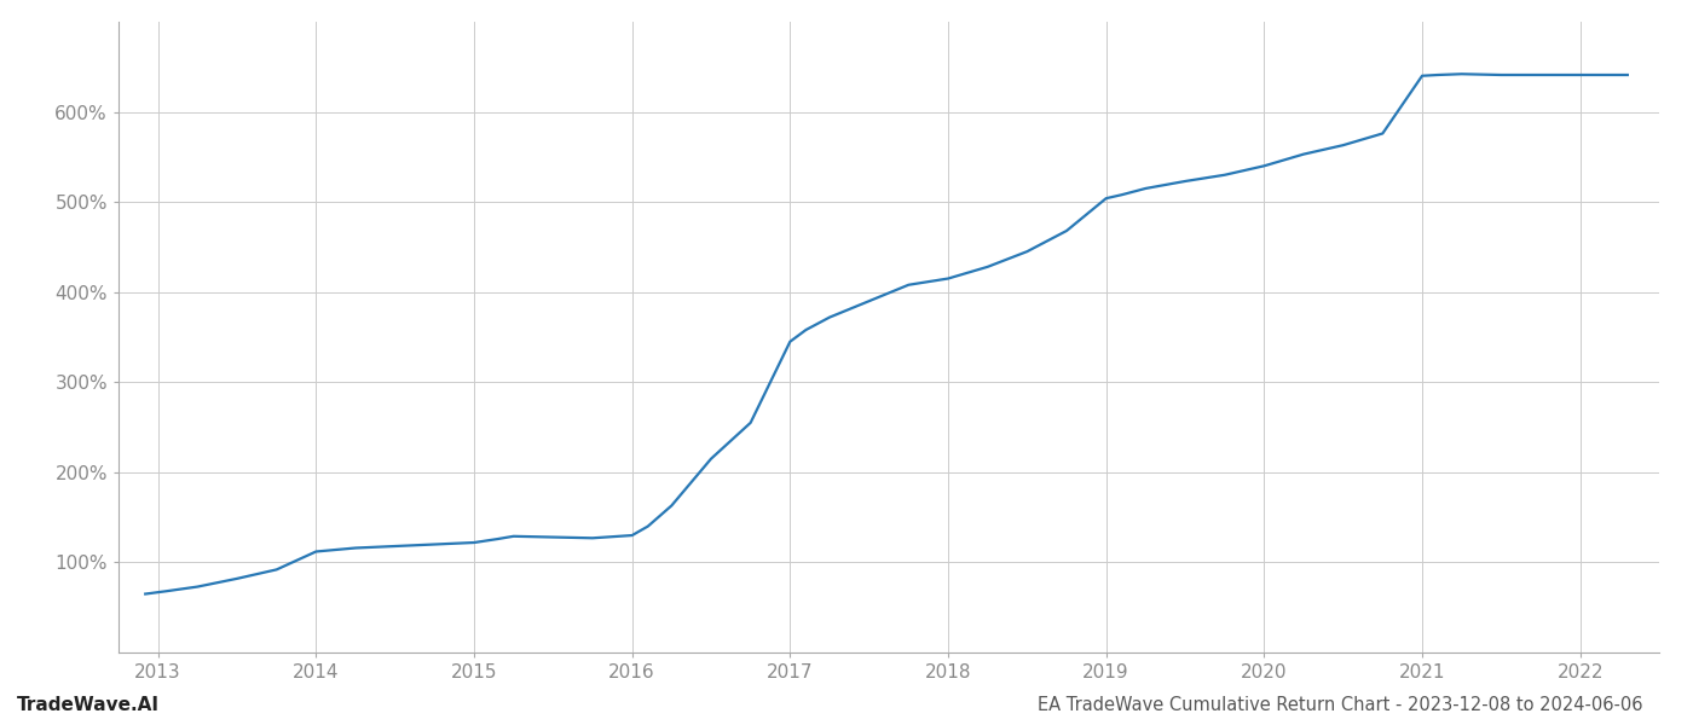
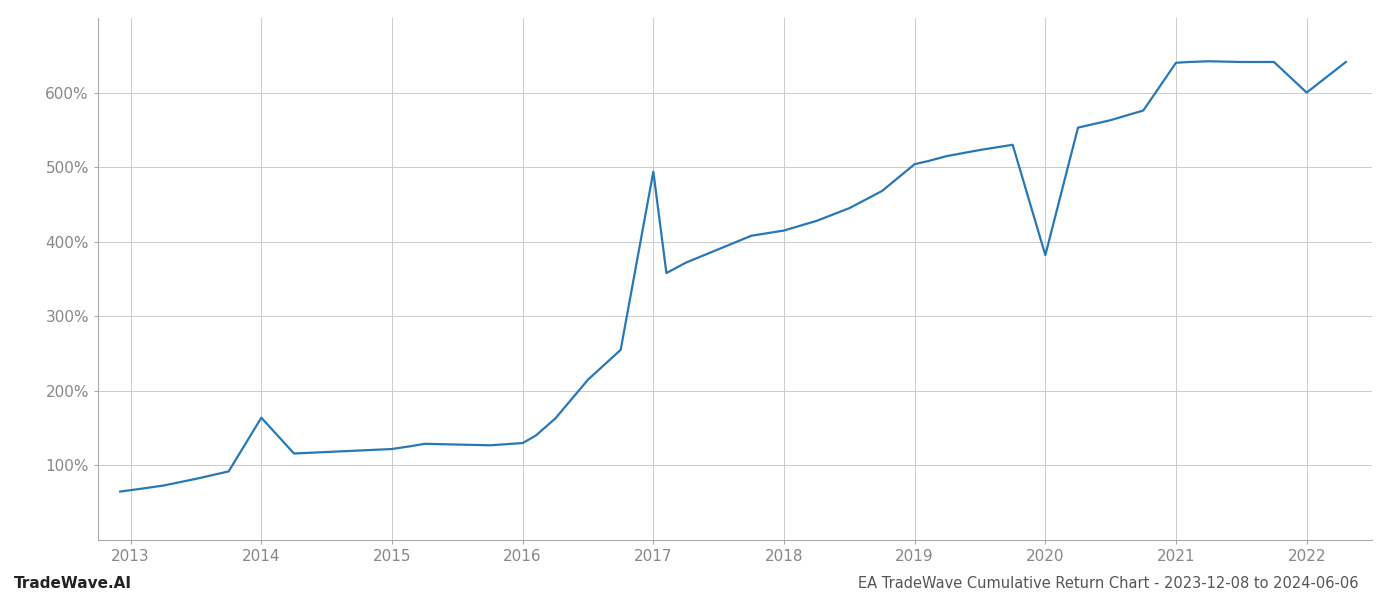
2014: 112% -> 164%
2017: 345% -> 494%
2020: 540% -> 382%
2022: 641% -> 600%
